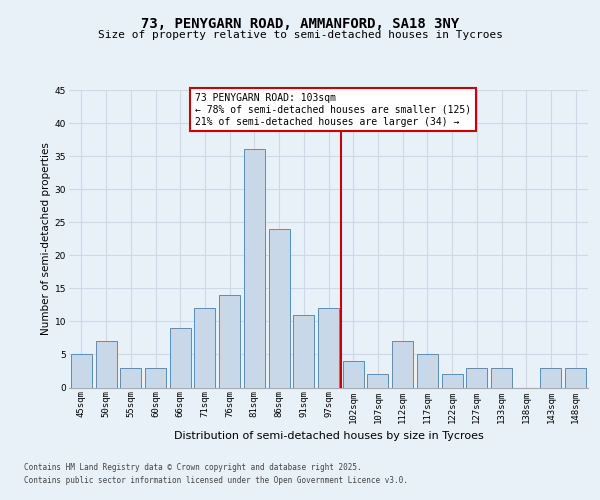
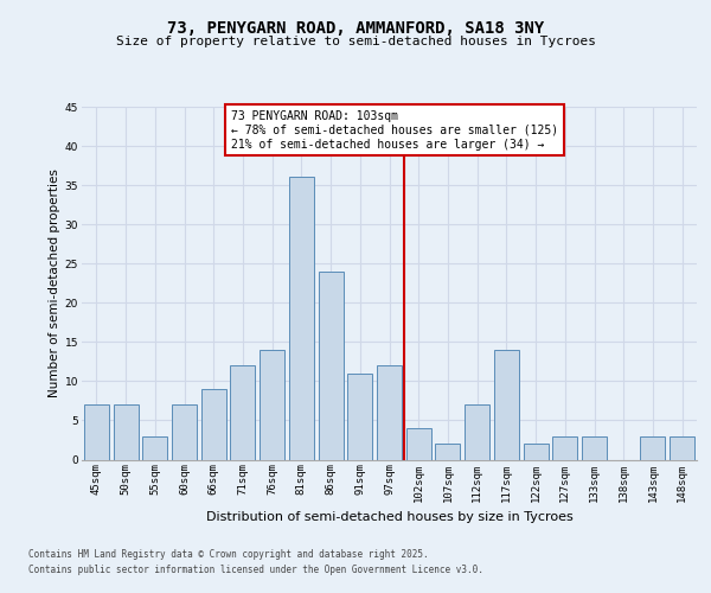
45sqm: 5 -> 7
60sqm: 3 -> 7
117sqm: 5 -> 14
